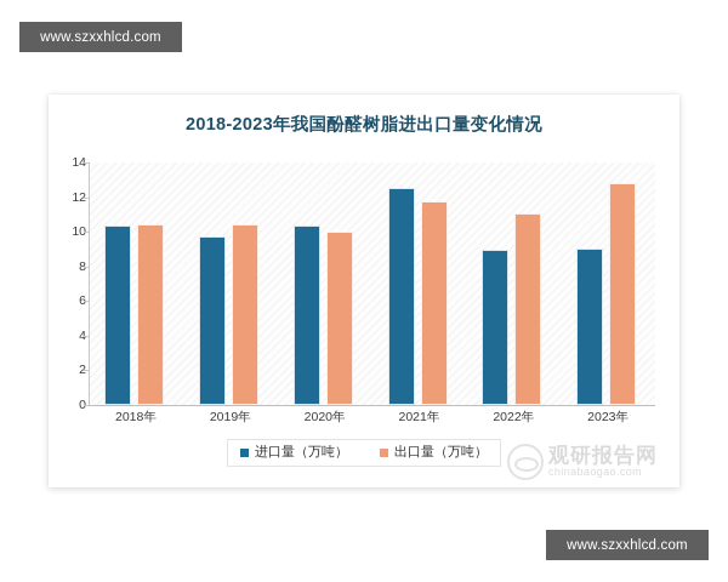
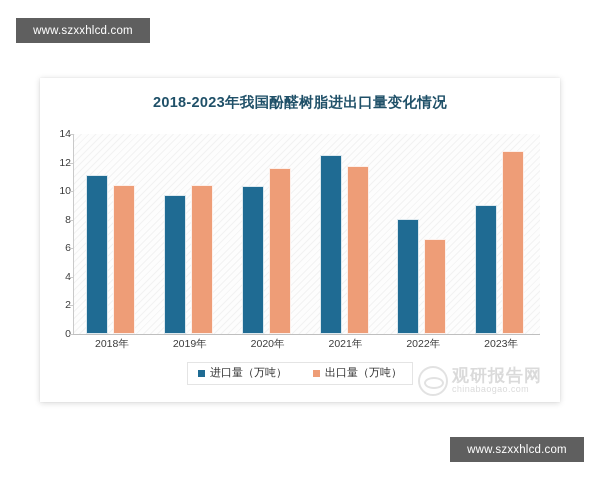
进口量（万吨）/2018年: 10.2 -> 11.0
出口量（万吨）/2020年: 9.9 -> 11.5
进口量（万吨）/2022年: 8.8 -> 7.9
出口量（万吨）/2022年: 10.9 -> 6.5
